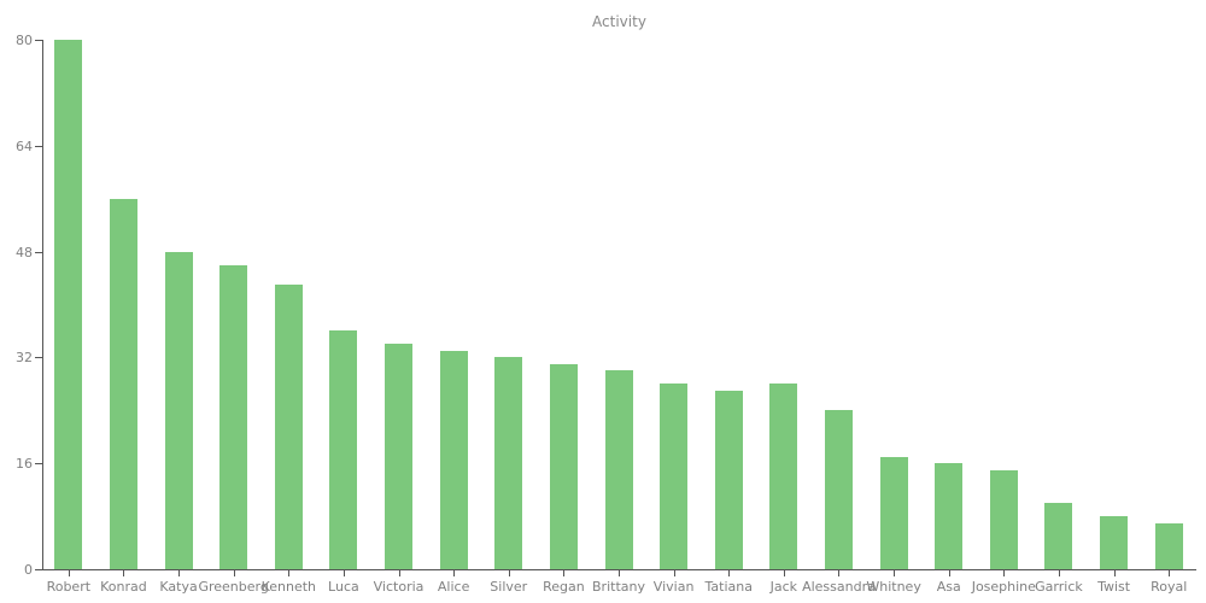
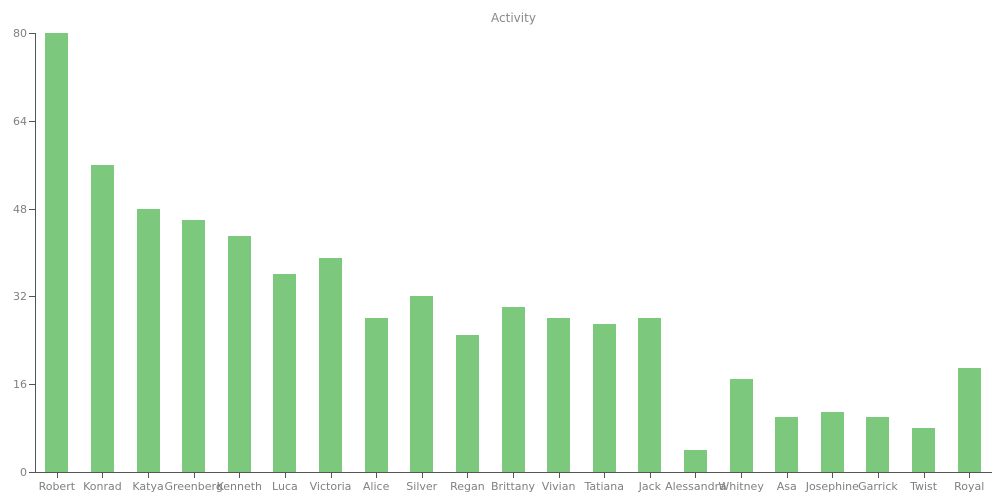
Victoria: 34 -> 39
Alice: 33 -> 28
Regan: 31 -> 25
Alessandra: 24 -> 4
Asa: 16 -> 10
Josephine: 15 -> 11
Royal: 7 -> 19
